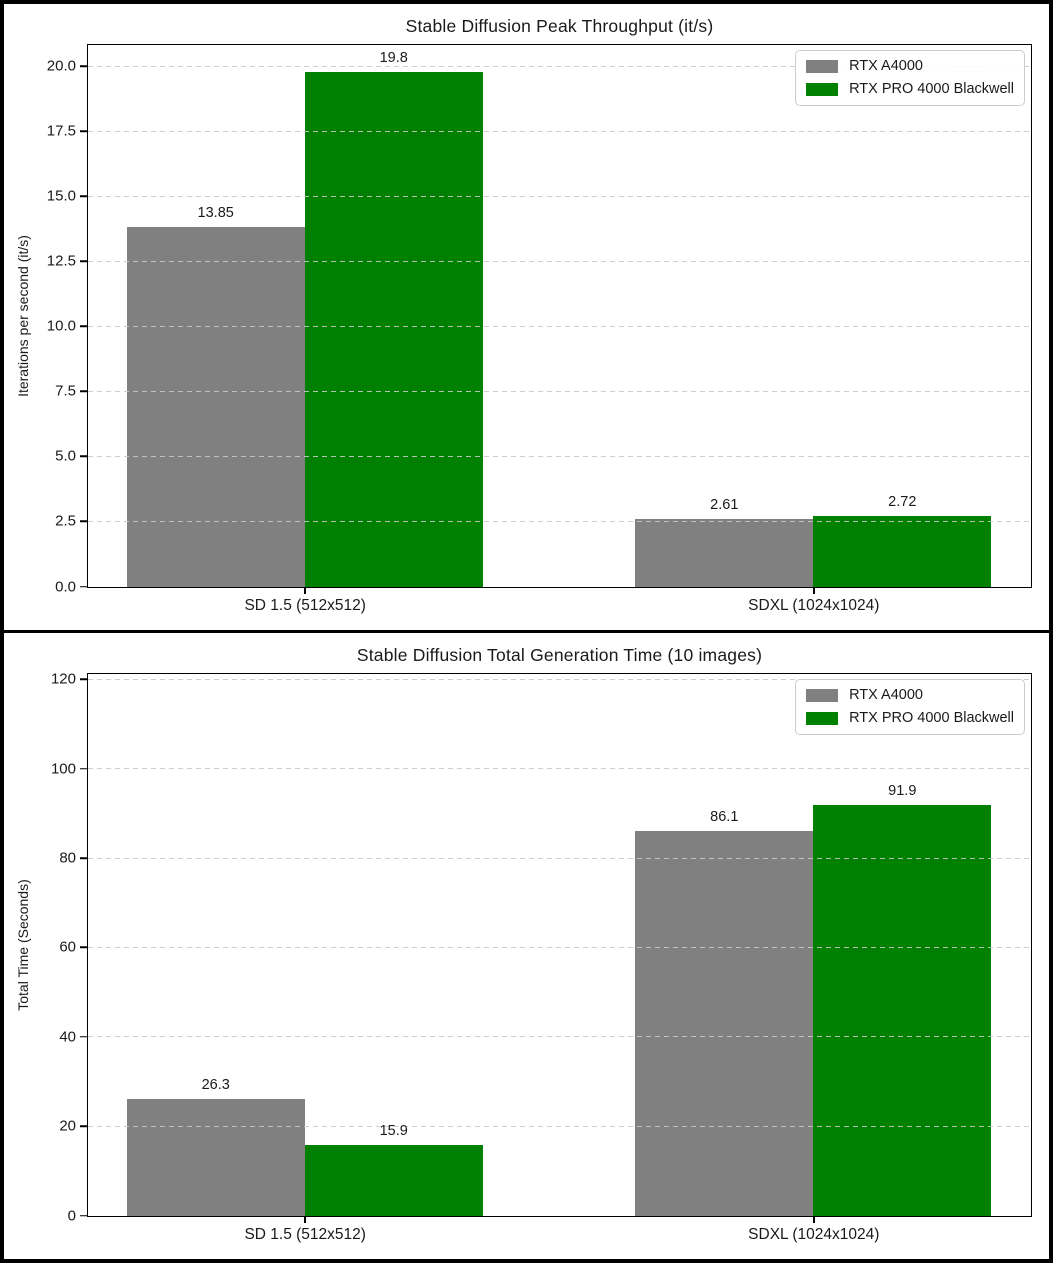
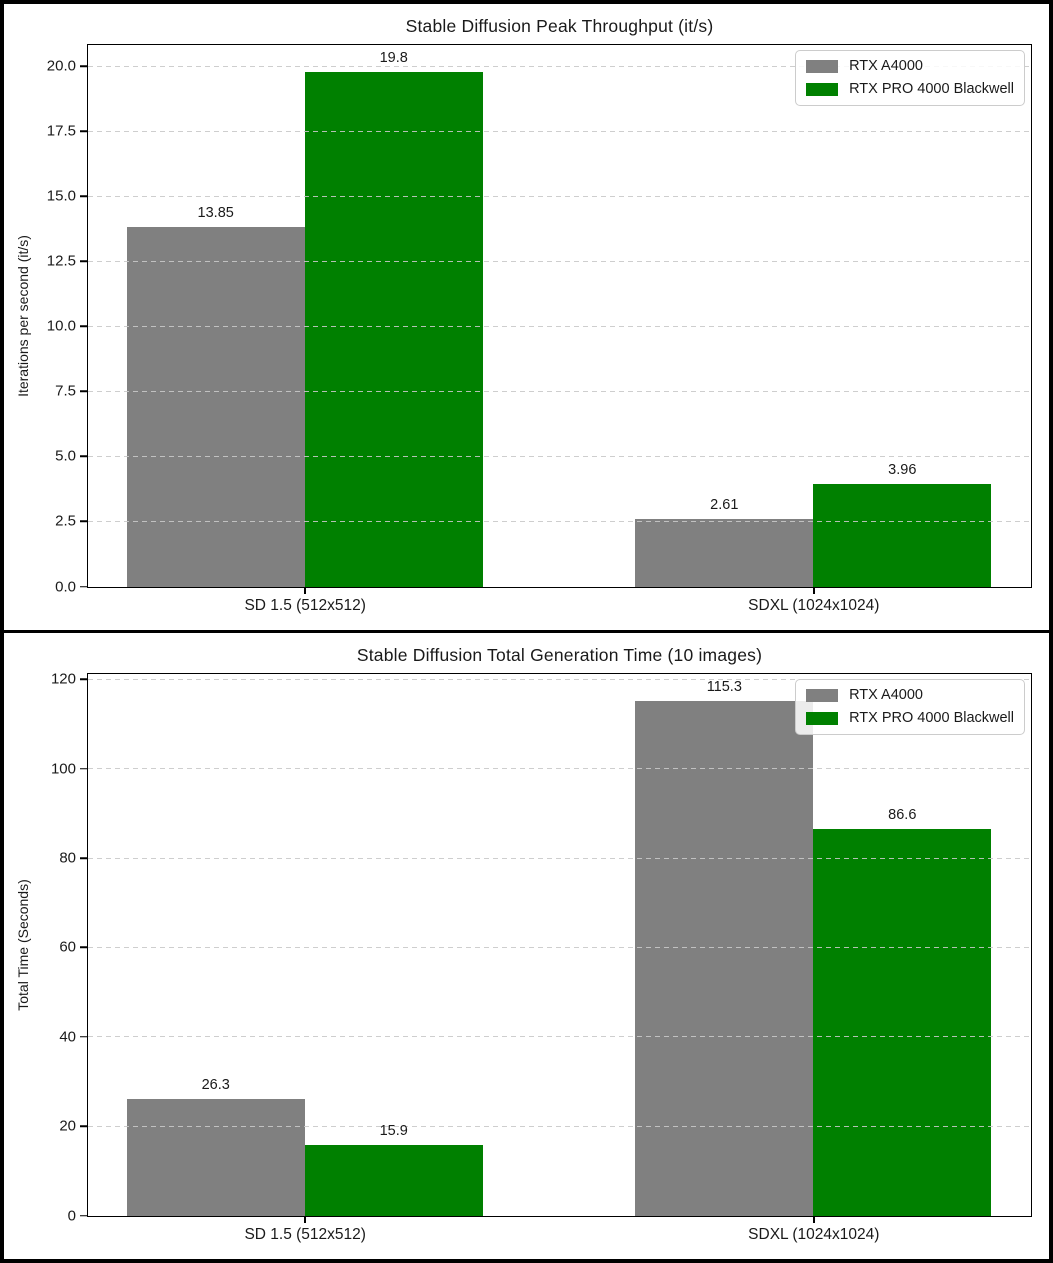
Stable Diffusion Peak Throughput (it/s)/RTX PRO 4000 Blackwell/SDXL (1024x1024): 2.72 -> 3.96
Stable Diffusion Total Generation Time (10 images)/RTX A4000/SDXL (1024x1024): 86.1 -> 115.3
Stable Diffusion Total Generation Time (10 images)/RTX PRO 4000 Blackwell/SDXL (1024x1024): 91.9 -> 86.6
